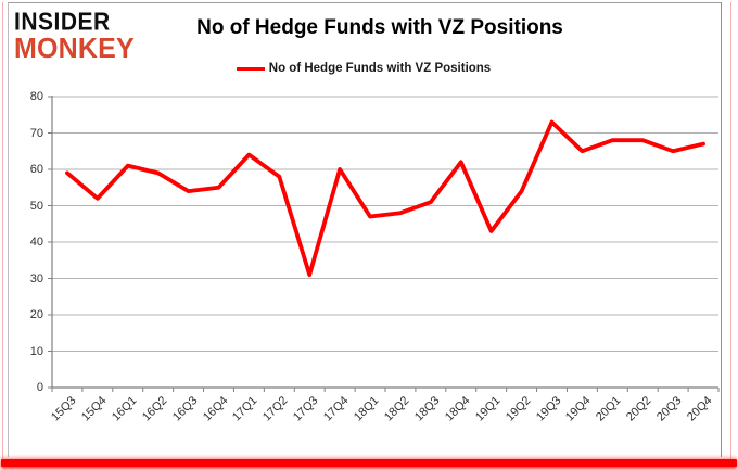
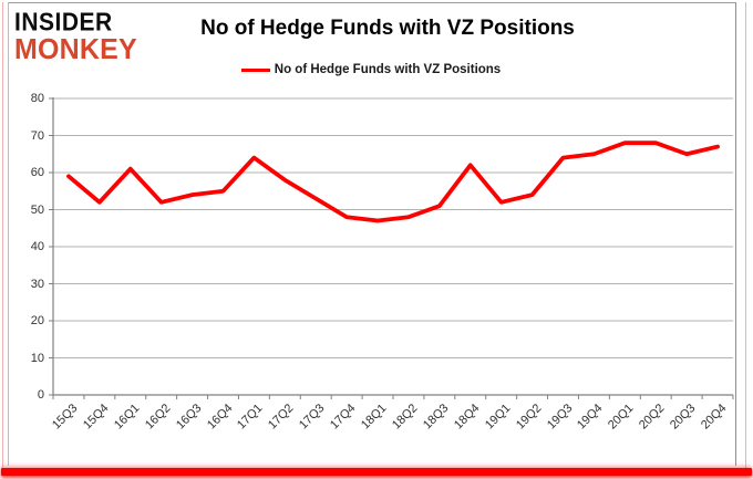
16Q2: 59 -> 52
17Q3: 31 -> 53
17Q4: 60 -> 48
19Q1: 43 -> 52
19Q3: 73 -> 64
